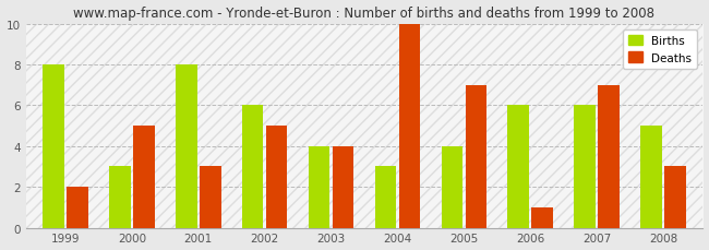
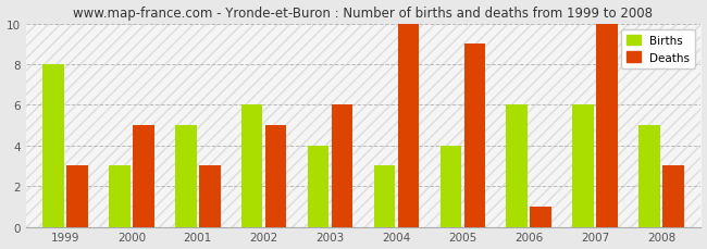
Deaths/1999: 2 -> 3
Births/2001: 8 -> 5
Deaths/2003: 4 -> 6
Deaths/2005: 7 -> 9
Deaths/2007: 7 -> 10
